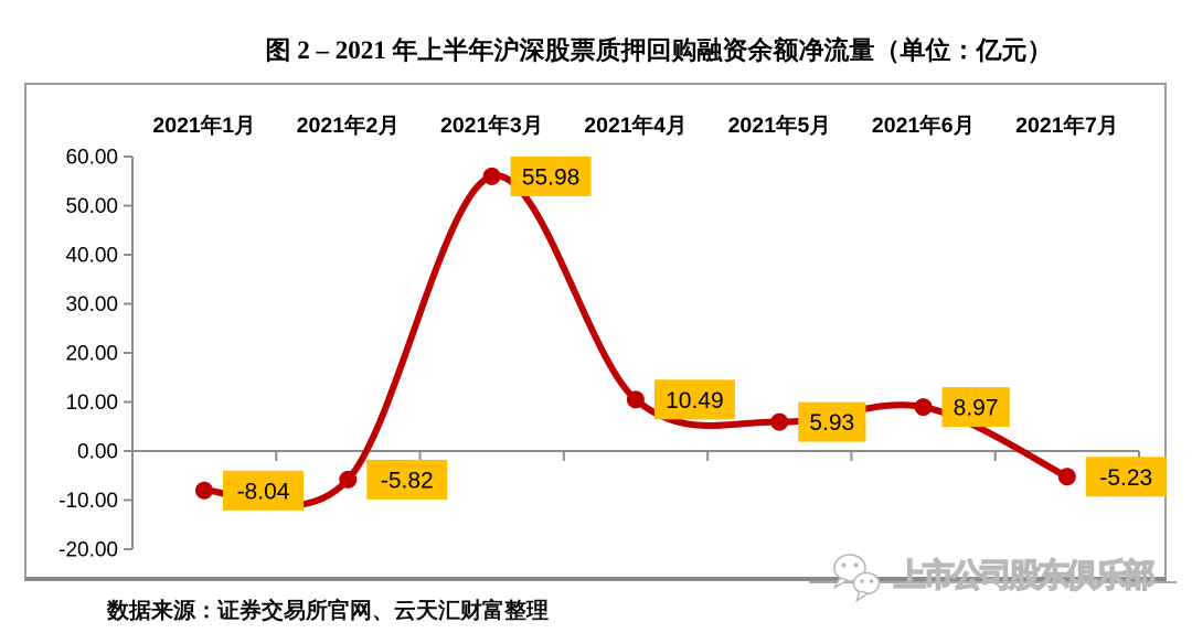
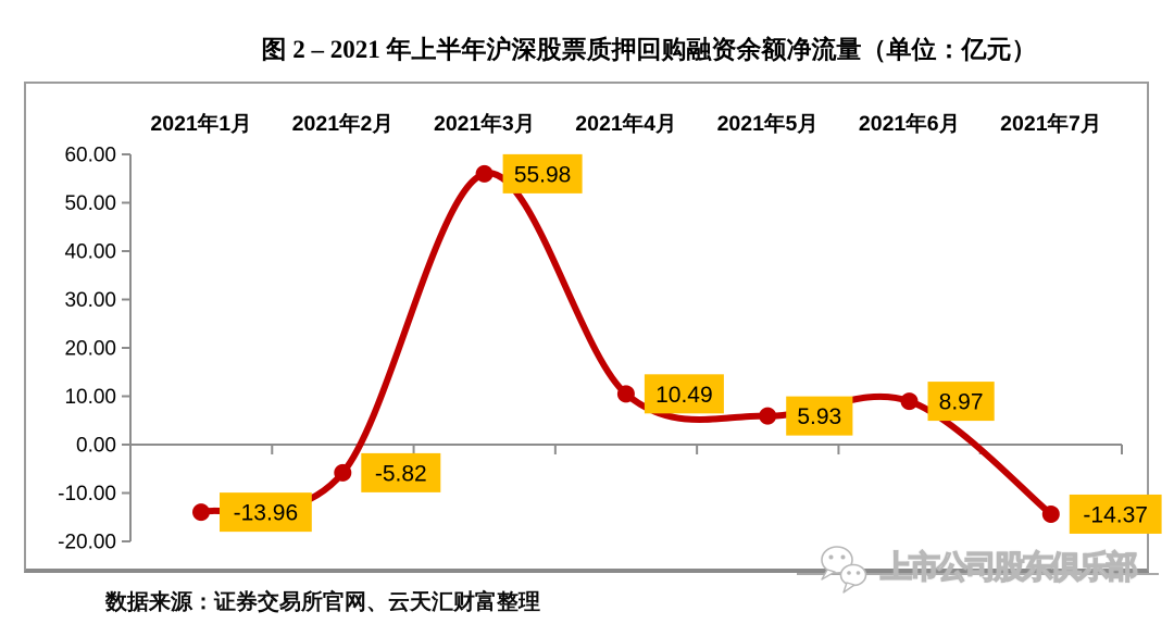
2021年1月: -8.04 -> -13.96
2021年7月: -5.23 -> -14.37
